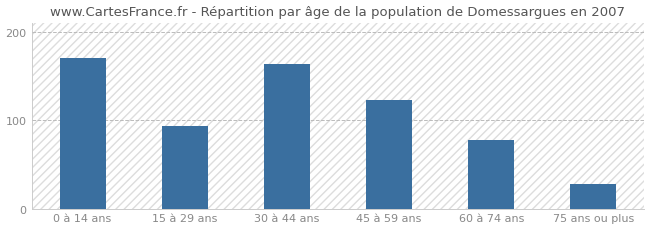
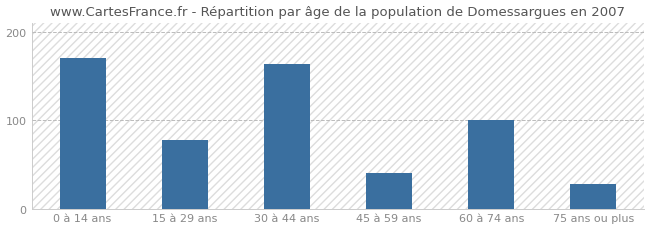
15 à 29 ans: 93 -> 78
45 à 59 ans: 123 -> 40
60 à 74 ans: 78 -> 100
